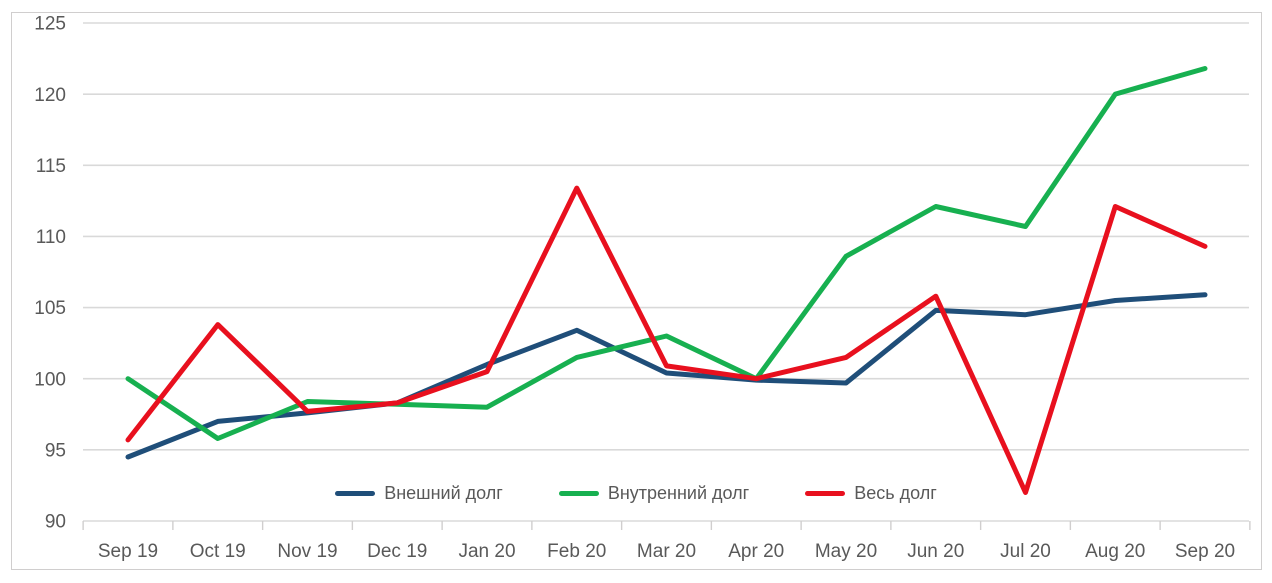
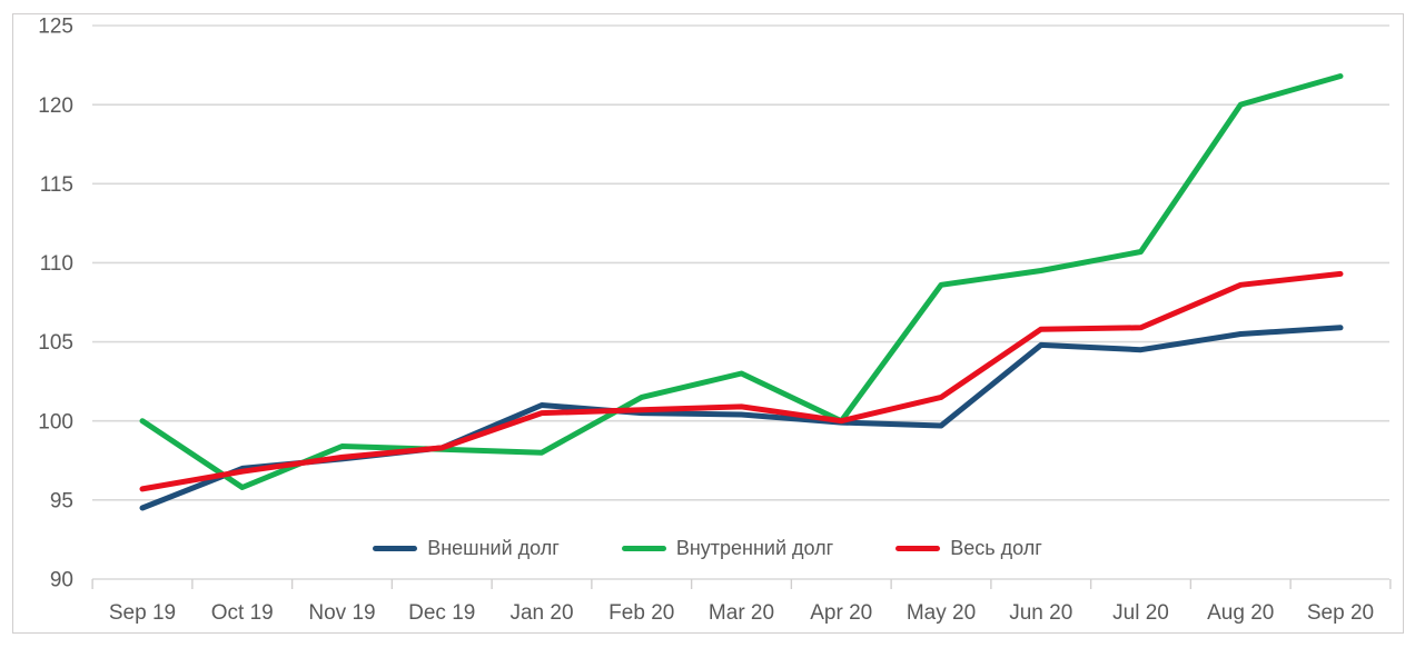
Весь долг/Oct 19: 103.8 -> 96.8
Внешний долг/Feb 20: 103.4 -> 100.5
Весь долг/Feb 20: 113.4 -> 100.7
Внутренний долг/Jun 20: 112.1 -> 109.5
Весь долг/Jul 20: 92.0 -> 105.9
Весь долг/Aug 20: 112.1 -> 108.6
